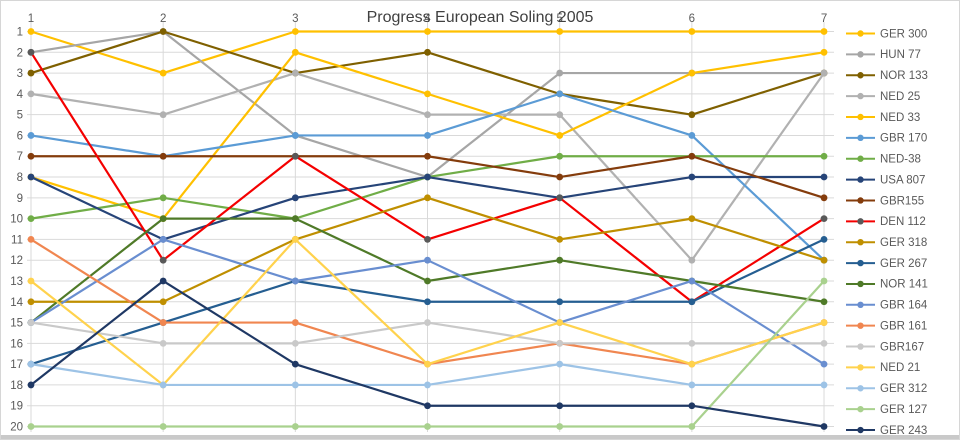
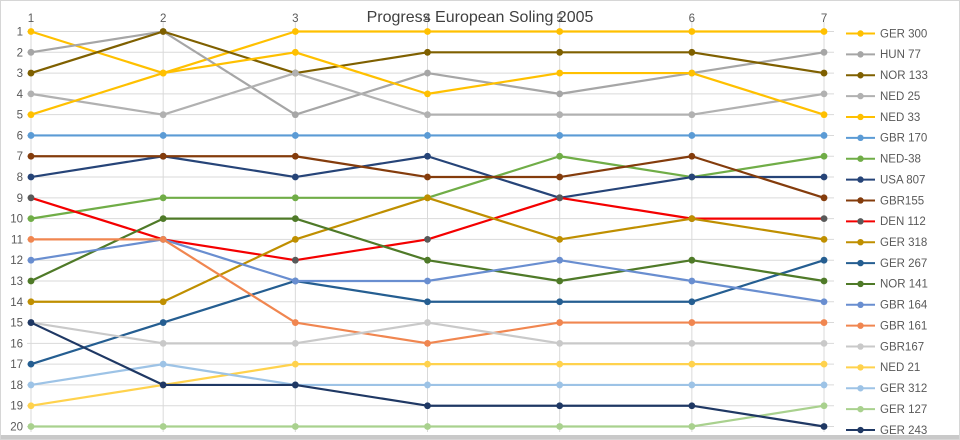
NED 33/1: 8 -> 5
DEN 112/1: 2 -> 9
NOR 141/1: 15 -> 13
GBR 164/1: 15 -> 12
NED 21/1: 13 -> 19
GER 312/1: 17 -> 18
GER 243/1: 18 -> 15
NED 33/2: 10 -> 3
GBR 170/2: 7 -> 6
USA 807/2: 11 -> 7
DEN 112/2: 12 -> 11
GBR 161/2: 15 -> 11
GER 312/2: 18 -> 17
GER 243/2: 13 -> 18
HUN 77/3: 6 -> 5
NED-38/3: 10 -> 9
USA 807/3: 9 -> 8
DEN 112/3: 7 -> 12
NED 21/3: 11 -> 17
GER 243/3: 17 -> 18
HUN 77/4: 8 -> 3
NED-38/4: 8 -> 9
USA 807/4: 8 -> 7
GBR155/4: 7 -> 8
NOR 141/4: 13 -> 12
GBR 164/4: 12 -> 13
GBR 161/4: 17 -> 16
HUN 77/5: 3 -> 4
NOR 133/5: 4 -> 2
NED 33/5: 6 -> 3
GBR 170/5: 4 -> 6
NOR 141/5: 12 -> 13
GBR 164/5: 15 -> 12
GBR 161/5: 16 -> 15
NED 21/5: 15 -> 17
GER 312/5: 17 -> 18
NOR 133/6: 5 -> 2
NED 25/6: 12 -> 5
NED-38/6: 7 -> 8
DEN 112/6: 14 -> 10
NOR 141/6: 13 -> 12
GBR 161/6: 17 -> 15
HUN 77/7: 3 -> 2
NED 25/7: 3 -> 4
NED 33/7: 2 -> 5
GBR 170/7: 12 -> 6
GER 318/7: 12 -> 11
GER 267/7: 11 -> 12
NOR 141/7: 14 -> 13
GBR 164/7: 17 -> 14
NED 21/7: 15 -> 17
GER 127/7: 13 -> 19
